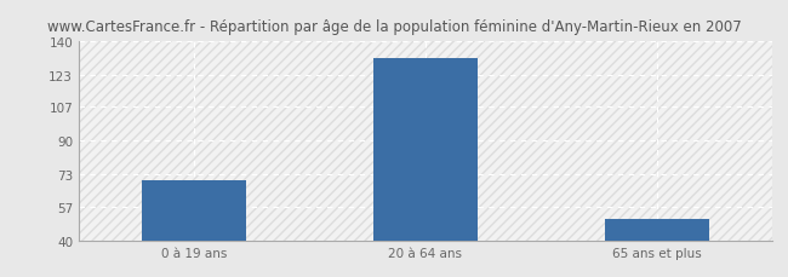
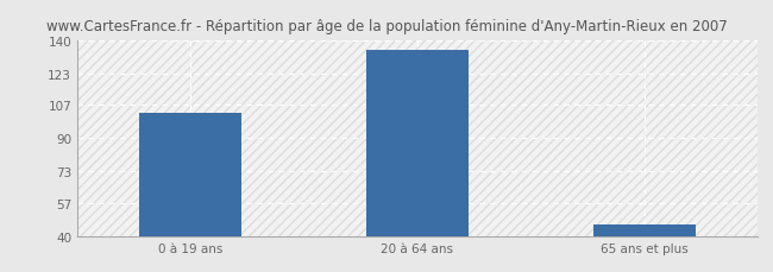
0 à 19 ans: 70 -> 103
20 à 64 ans: 131 -> 135
65 ans et plus: 51 -> 46
